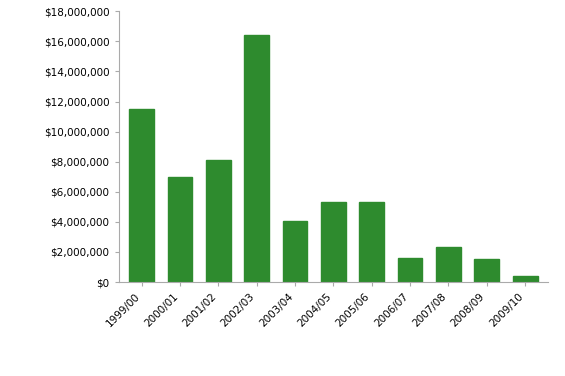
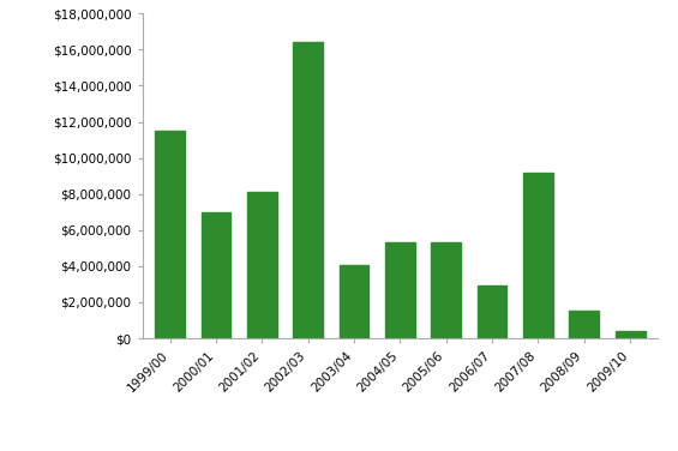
2006/07: $1,600,000 -> $2,900,000
2007/08: $2,300,000 -> $9,200,000
